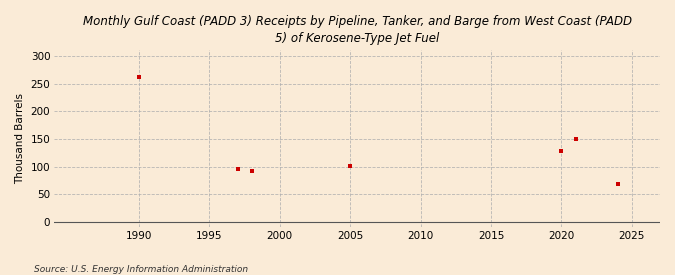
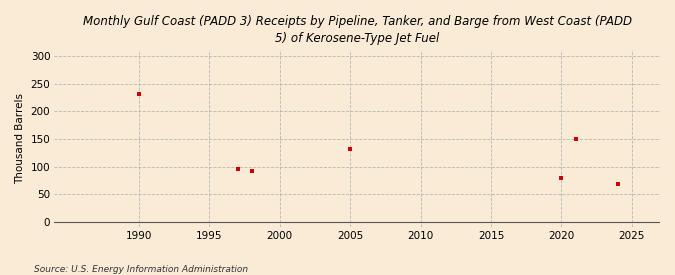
1990: 261 -> 232
2005: 101 -> 132
2020: 128 -> 80
